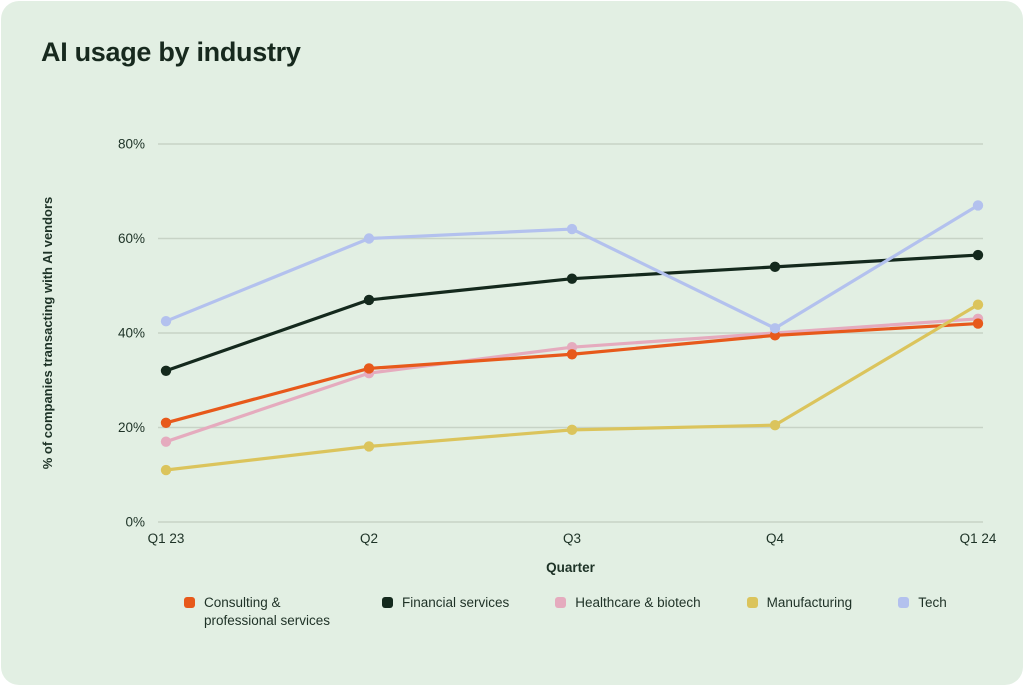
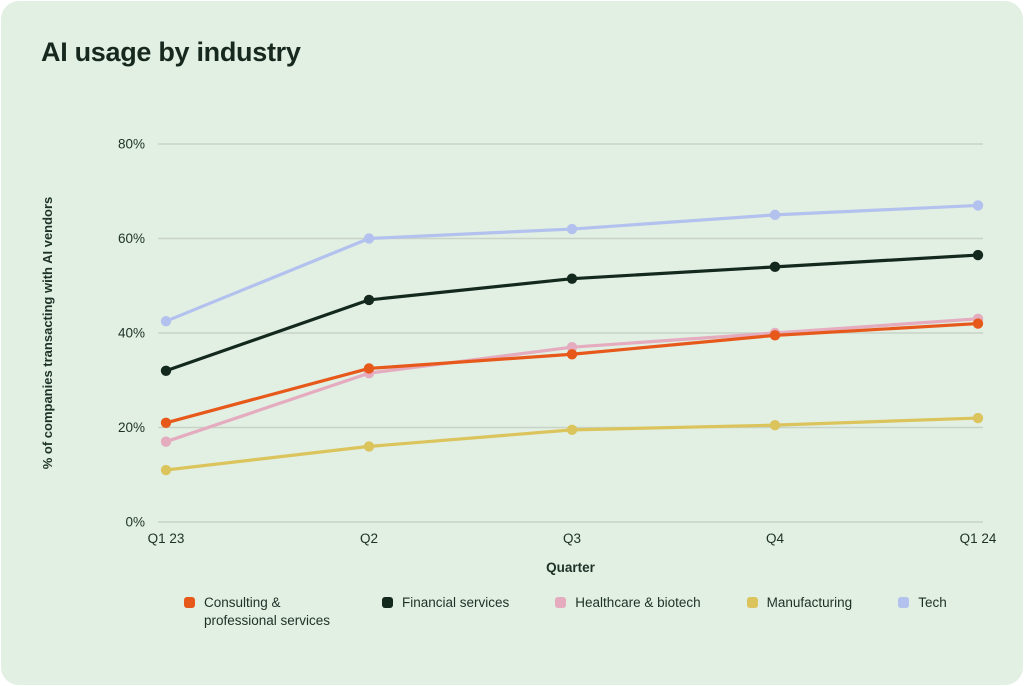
Tech/Q4: 41% -> 65%
Manufacturing/Q1 24: 46% -> 22%
